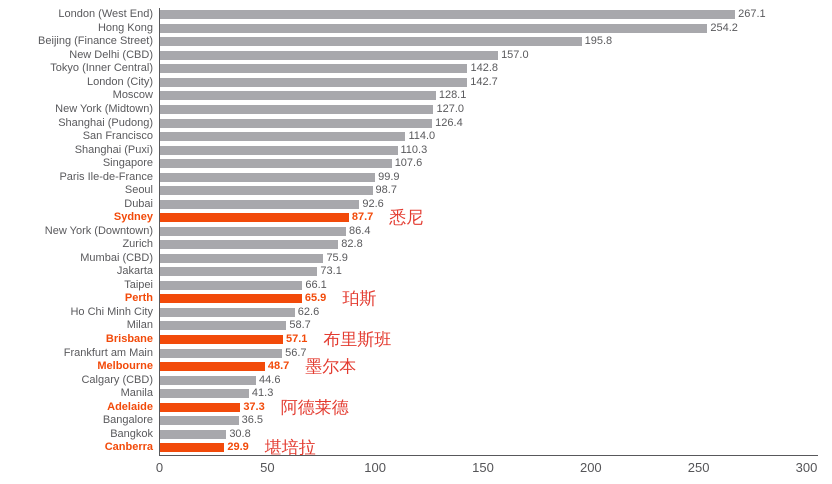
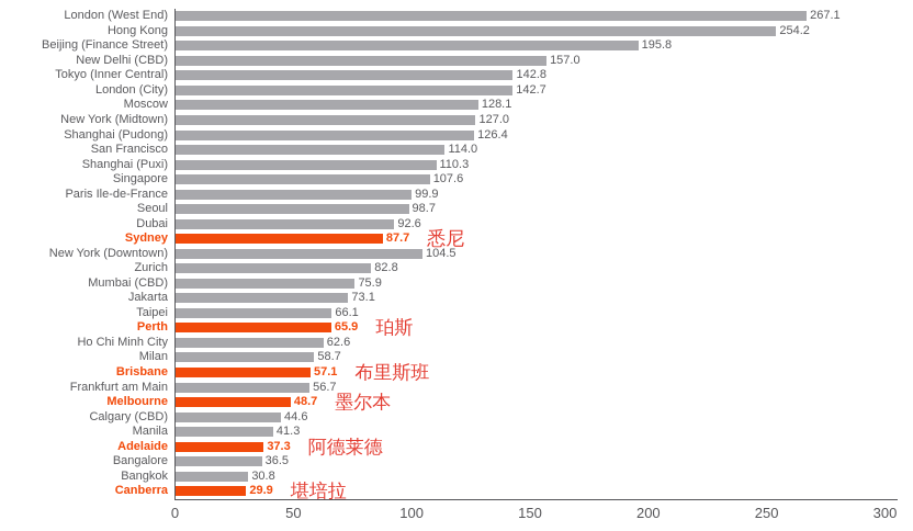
New York (Downtown): 86.4 -> 104.5
